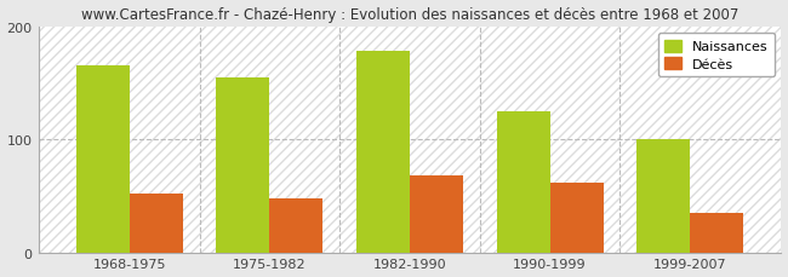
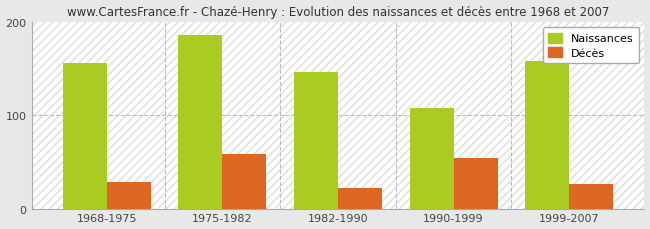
Naissances/1968-1975: 165 -> 156
Décès/1968-1975: 52 -> 28
Naissances/1975-1982: 155 -> 186
Décès/1975-1982: 48 -> 58
Naissances/1982-1990: 178 -> 146
Décès/1982-1990: 68 -> 22
Naissances/1990-1999: 125 -> 108
Décès/1990-1999: 62 -> 54
Naissances/1999-2007: 100 -> 158
Décès/1999-2007: 35 -> 26
